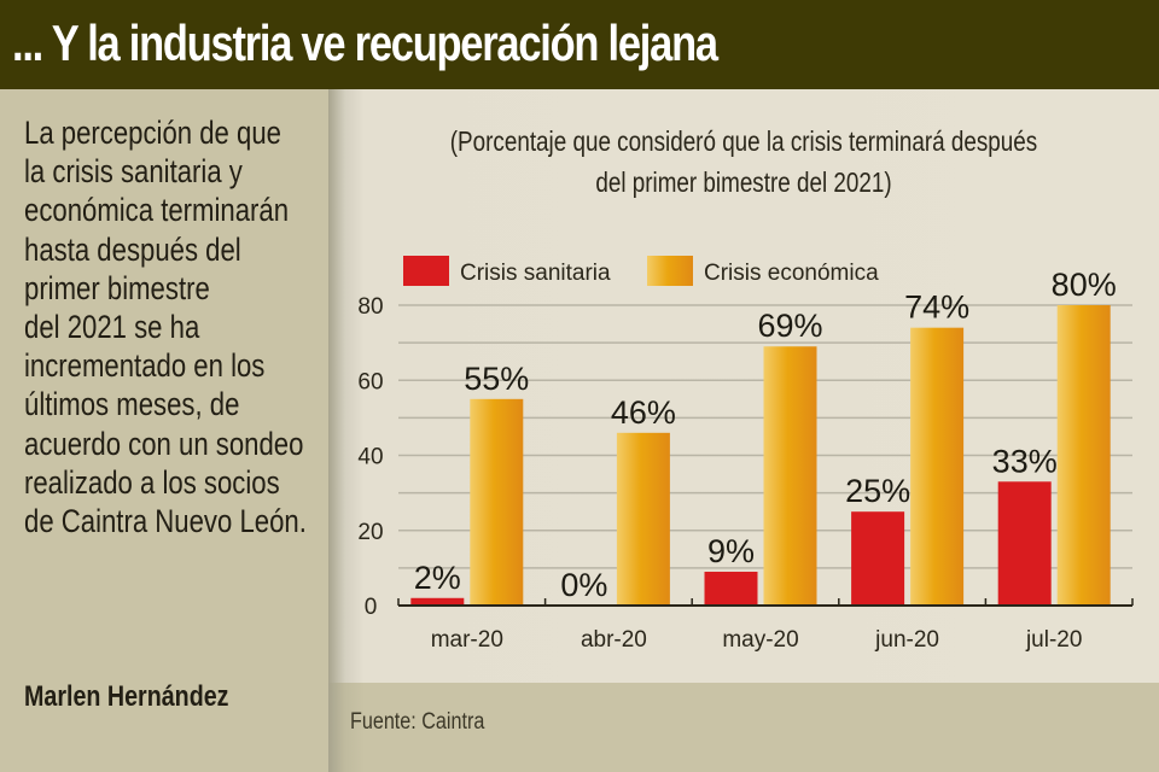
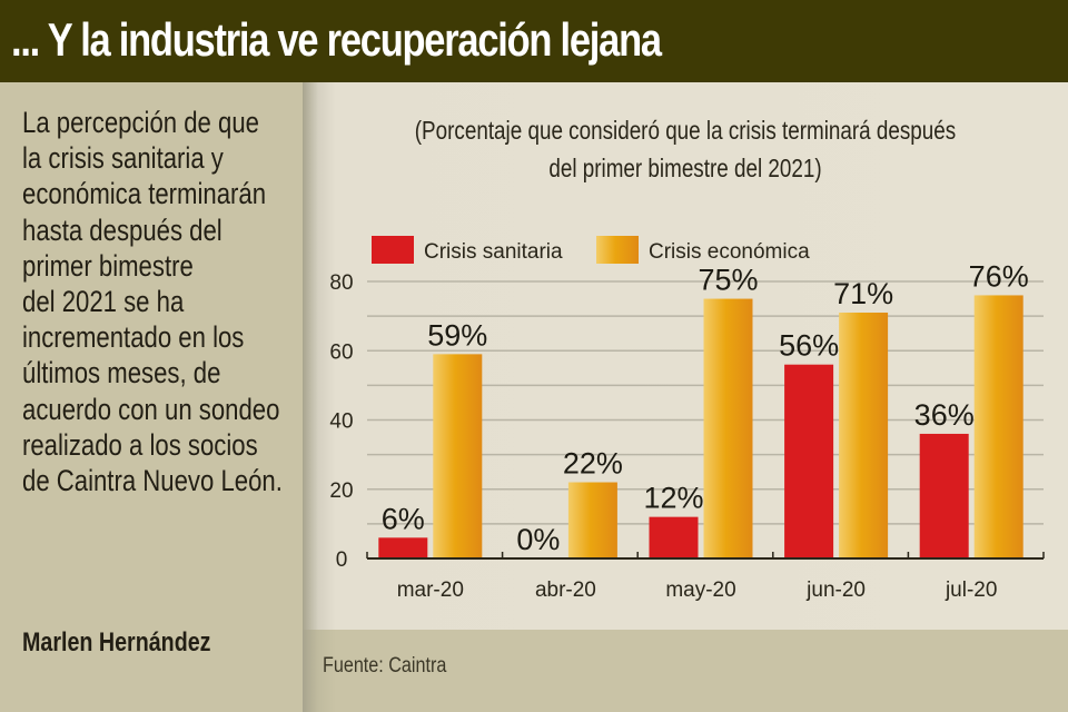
Crisis sanitaria/mar-20: 2% -> 6%
Crisis económica/mar-20: 55% -> 59%
Crisis económica/abr-20: 46% -> 22%
Crisis sanitaria/may-20: 9% -> 12%
Crisis económica/may-20: 69% -> 75%
Crisis sanitaria/jun-20: 25% -> 56%
Crisis económica/jun-20: 74% -> 71%
Crisis sanitaria/jul-20: 33% -> 36%
Crisis económica/jul-20: 80% -> 76%
